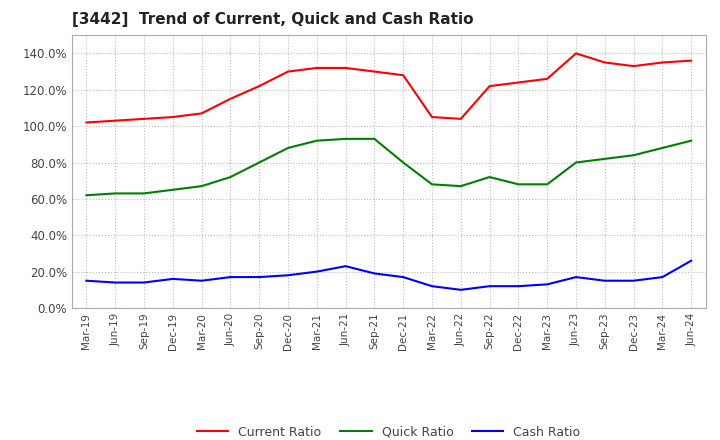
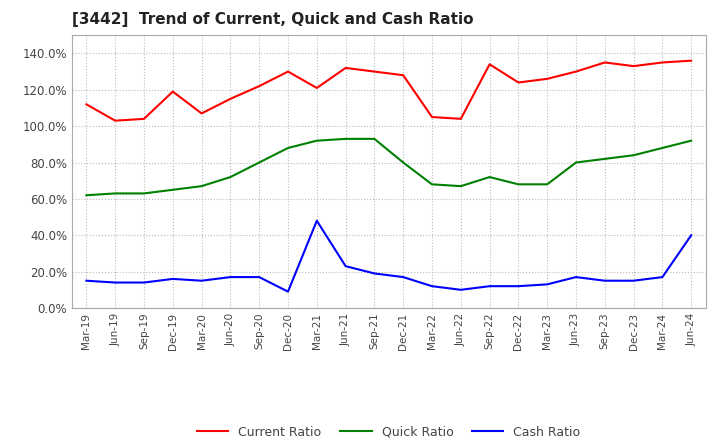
Current Ratio/Mar-19: 102% -> 112%
Current Ratio/Dec-19: 105% -> 119%
Cash Ratio/Dec-20: 18% -> 9%
Current Ratio/Mar-21: 132% -> 121%
Cash Ratio/Mar-21: 20% -> 48%
Current Ratio/Sep-22: 122% -> 134%
Current Ratio/Jun-23: 140% -> 130%
Cash Ratio/Jun-24: 26% -> 40%
